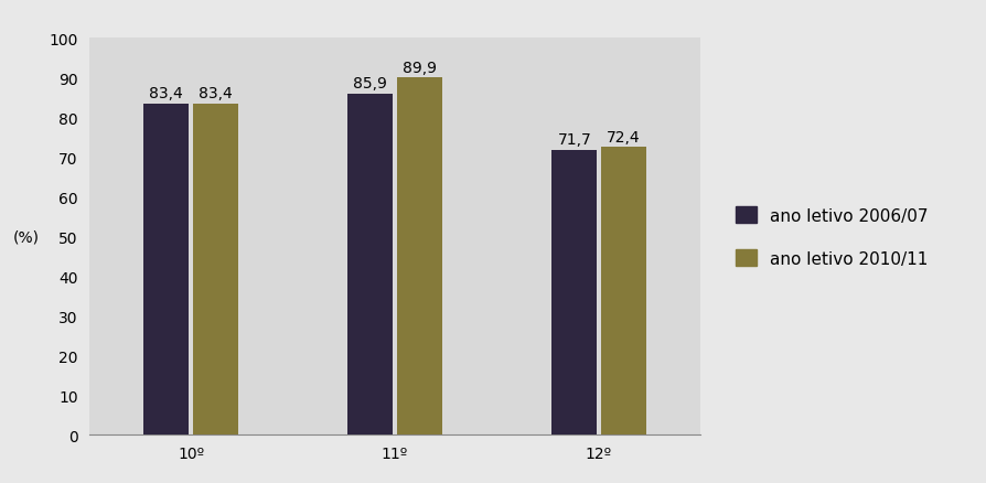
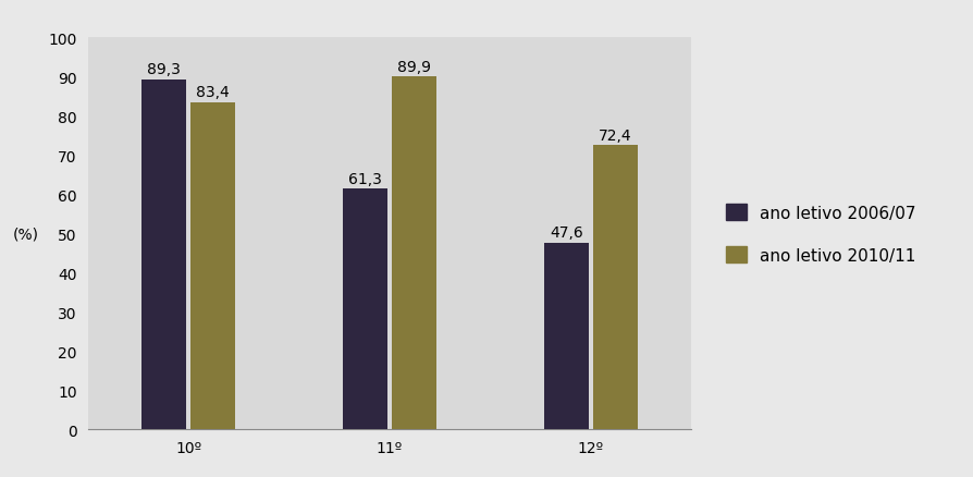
ano letivo 2006/07/10º: 83,4 -> 89,3
ano letivo 2006/07/11º: 85,9 -> 61,3
ano letivo 2006/07/12º: 71,7 -> 47,6
